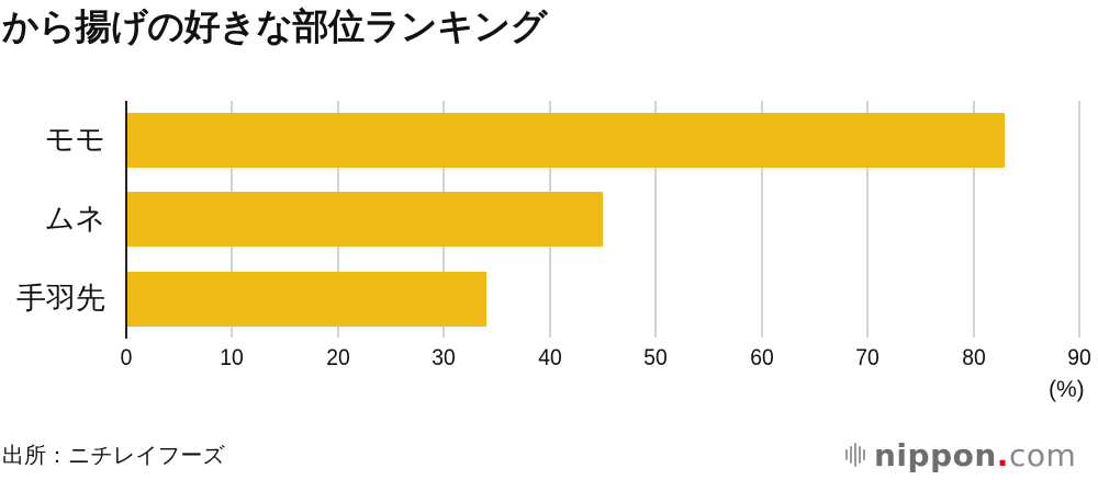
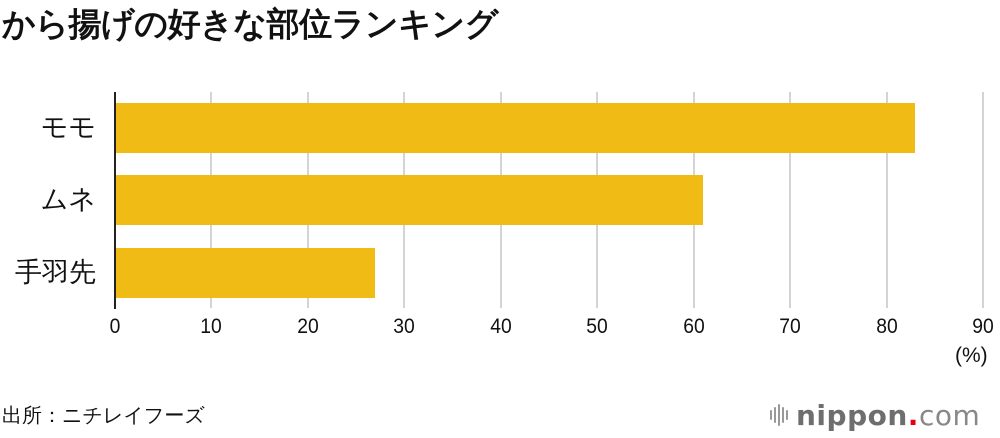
ムネ: 45 -> 61
手羽先: 34 -> 27
